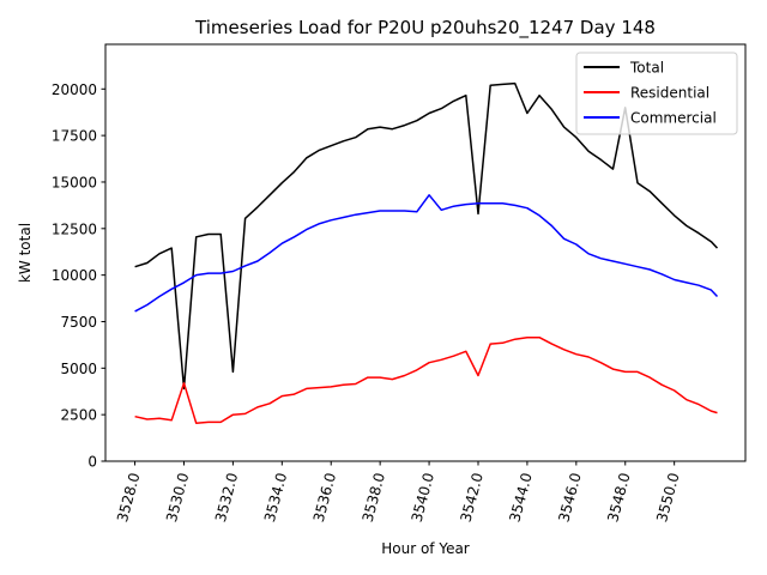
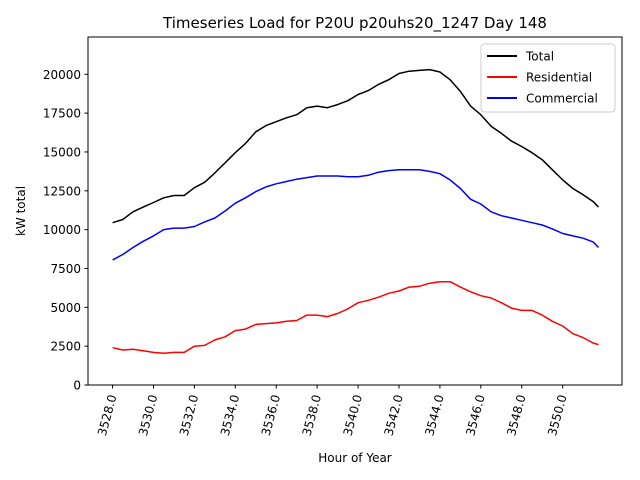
Total/3530.0: 3900 -> 11800
Residential/3530.0: 4200 -> 2100
Total/3532.0: 4800 -> 12700
Commercial/3540.0: 14300 -> 13400
Total/3542.0: 13300 -> 20000
Residential/3542.0: 4600 -> 6000
Total/3544.0: 18700 -> 20200
Total/3548.0: 19000 -> 15400
